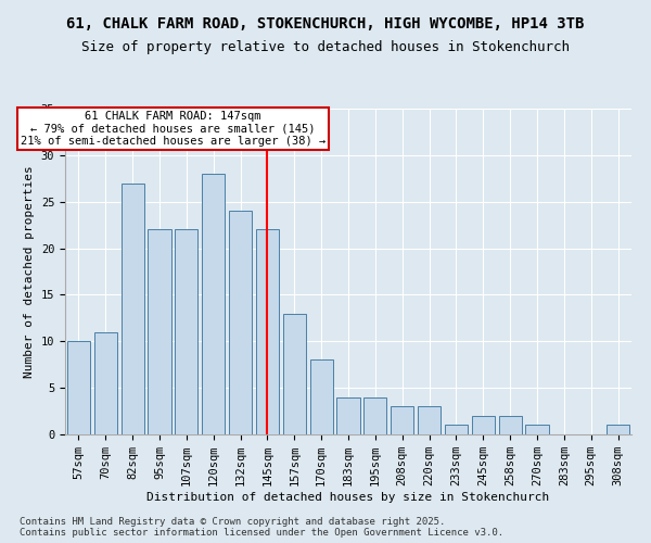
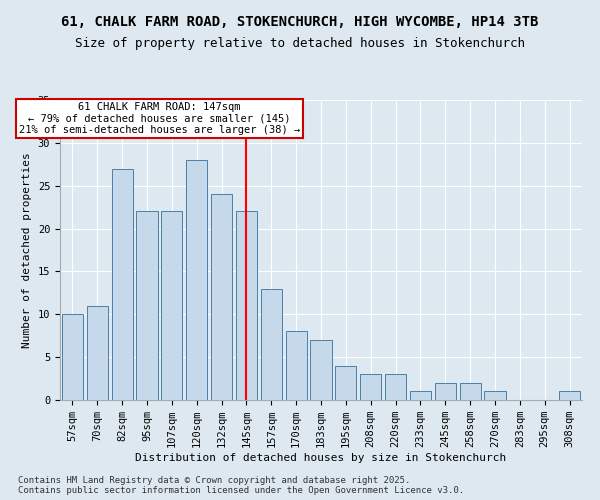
183sqm: 4 -> 7
